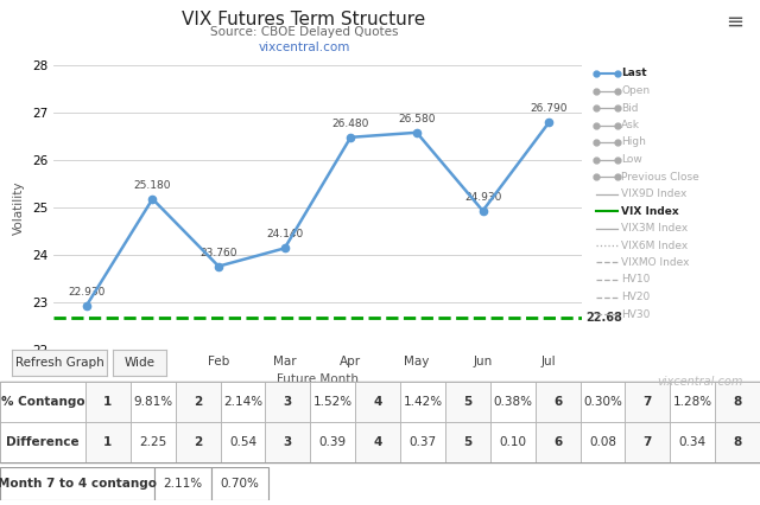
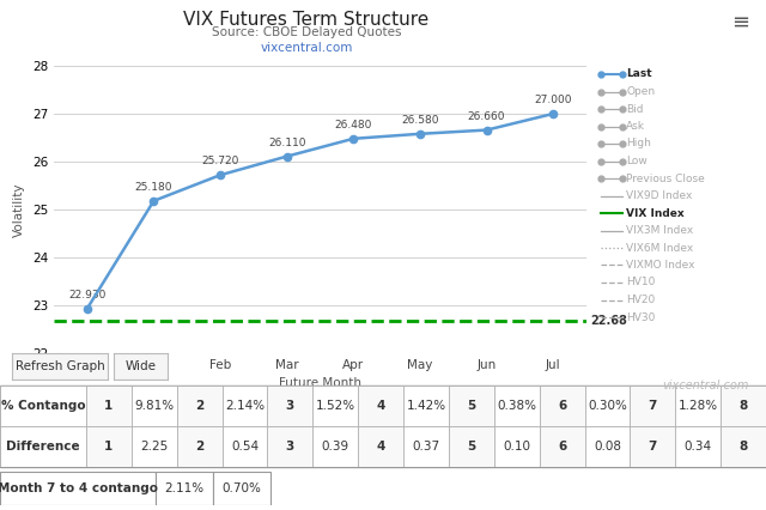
Feb: 23.760 -> 25.720
Mar: 24.140 -> 26.110
Jun: 24.930 -> 26.660
Jul: 26.790 -> 27.000
